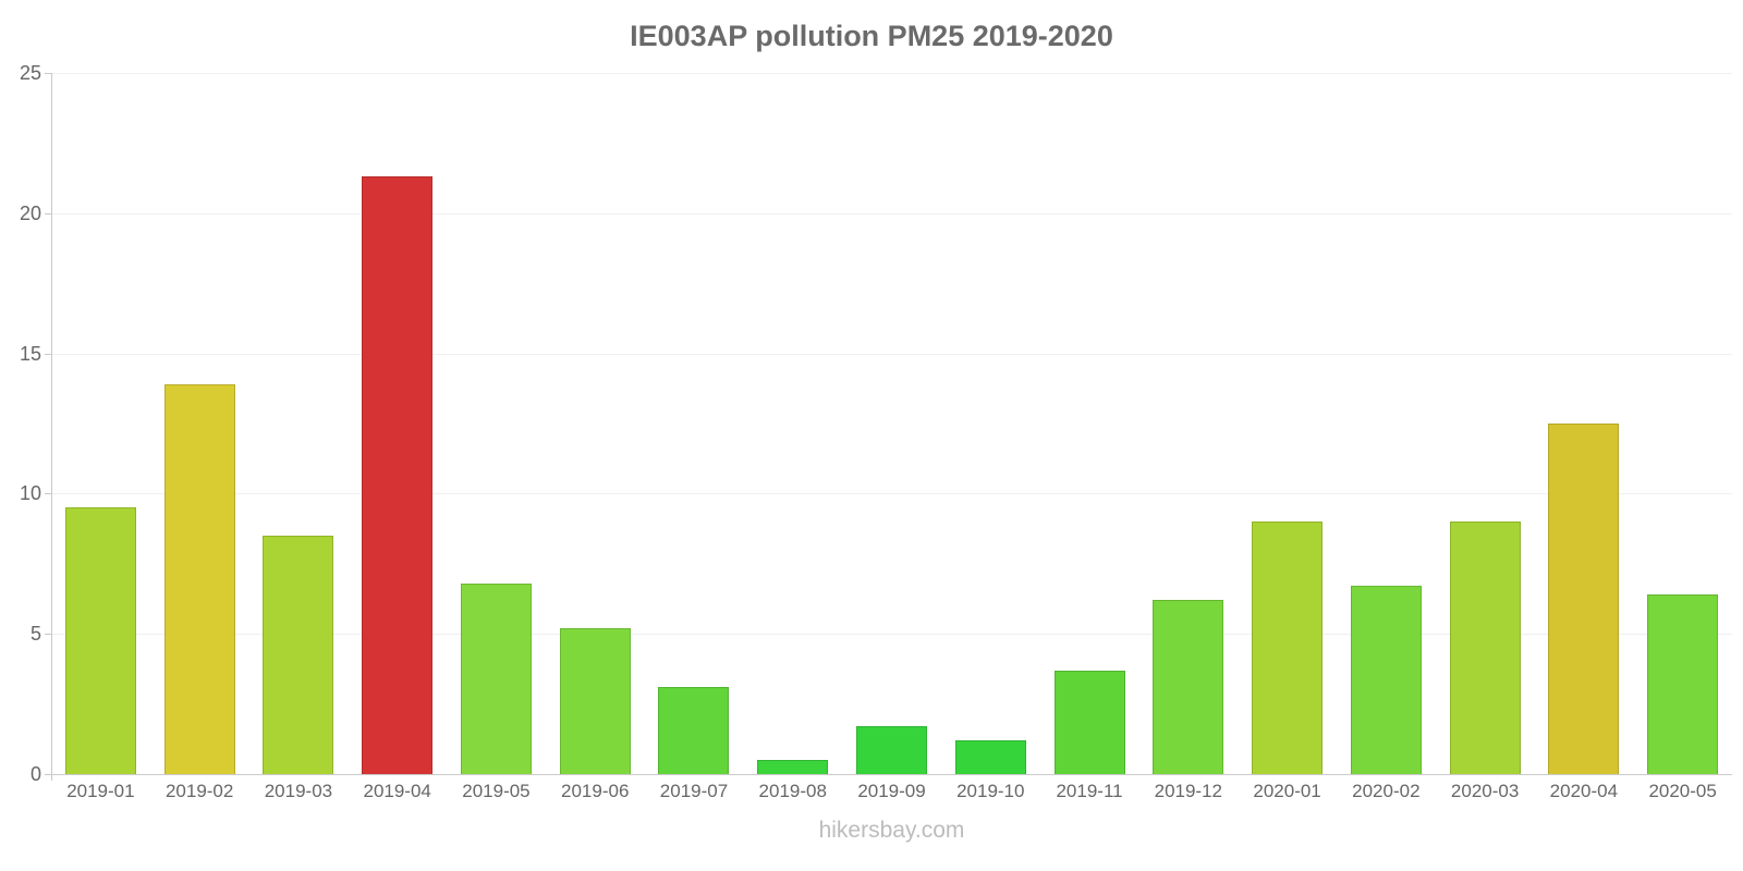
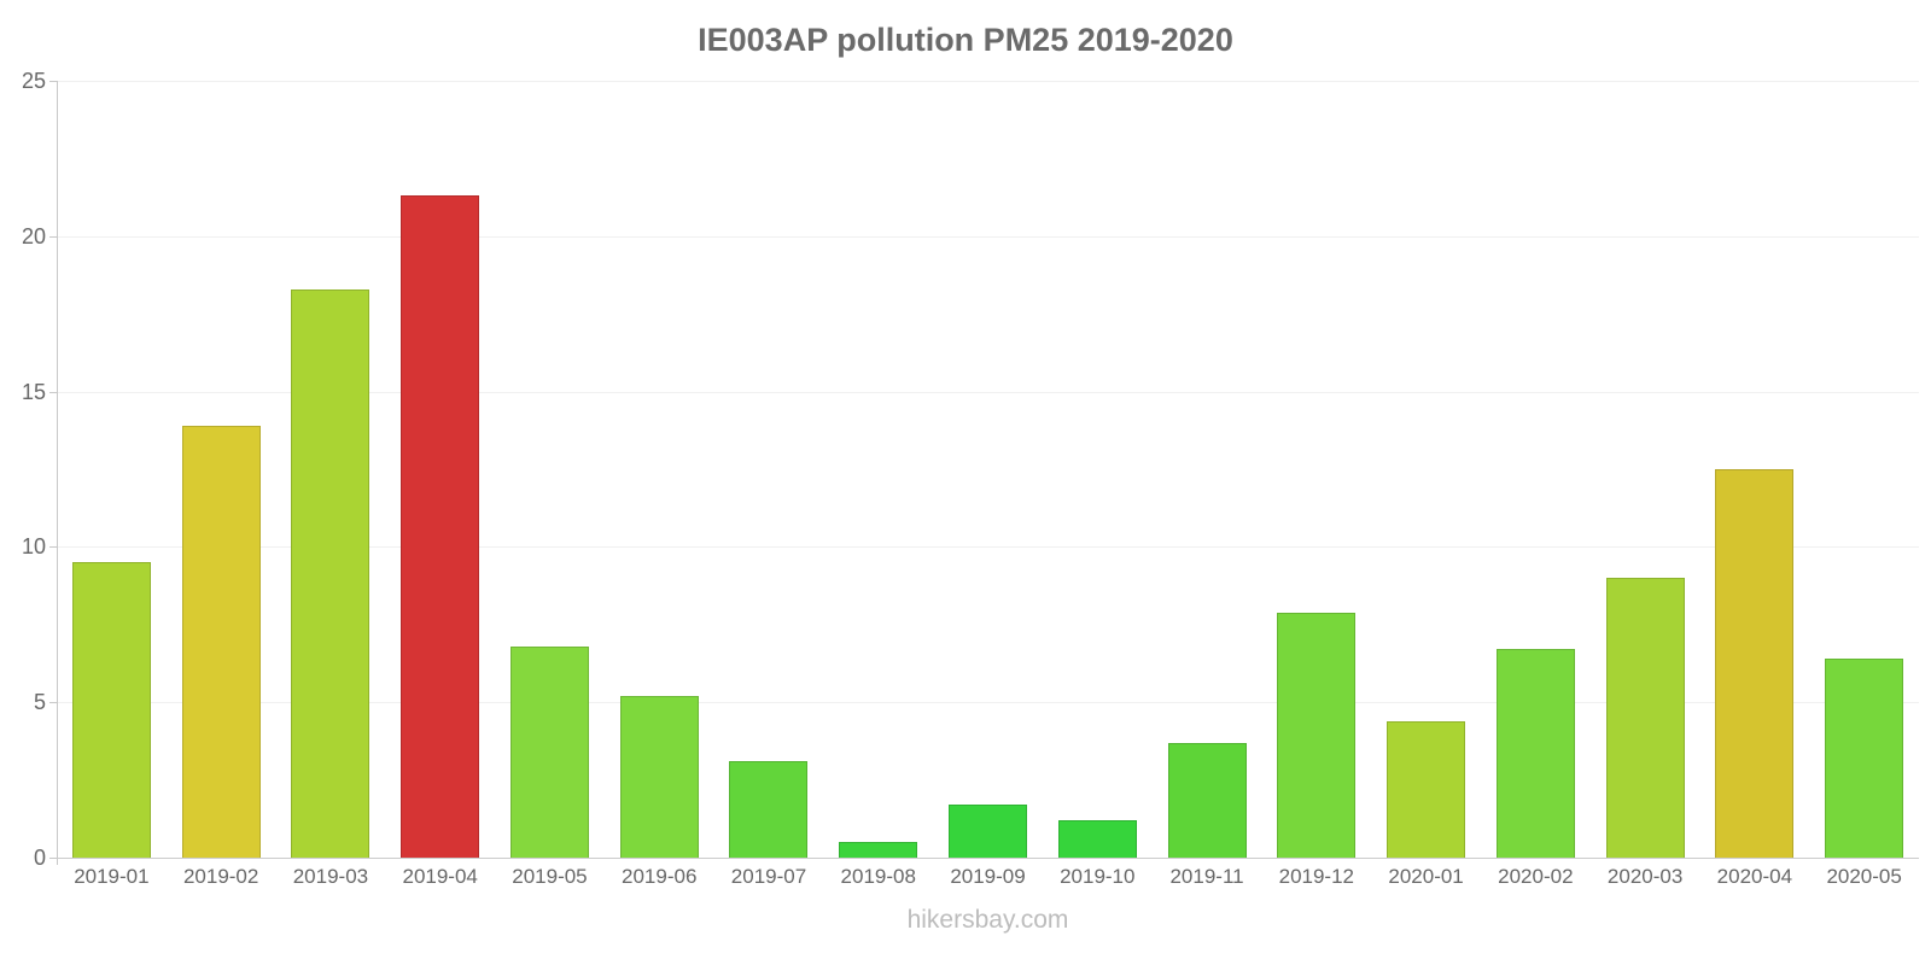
2019-03: 8.5 -> 18.3
2019-12: 6.2 -> 7.9
2020-01: 9.0 -> 4.4
